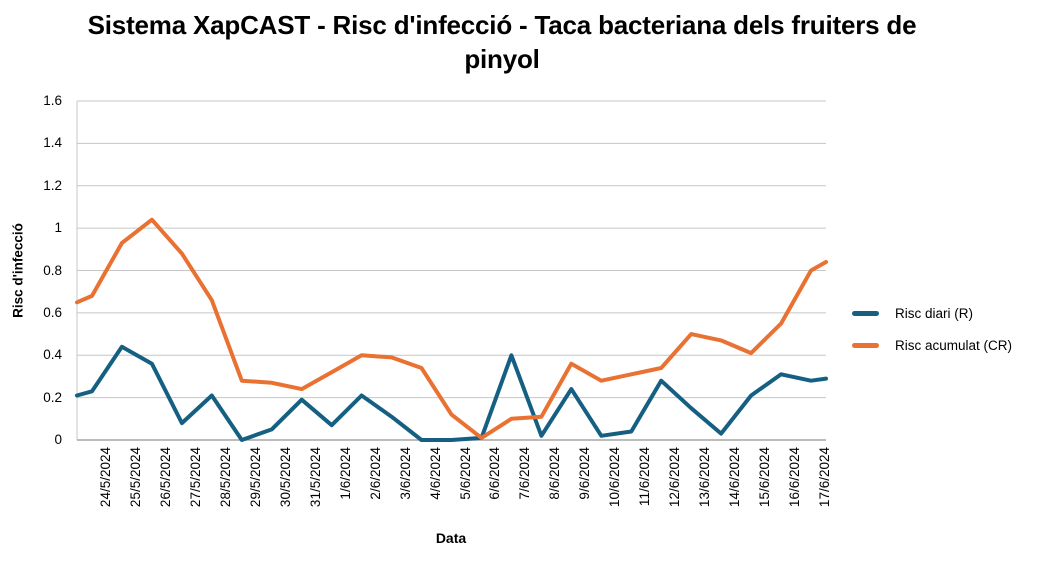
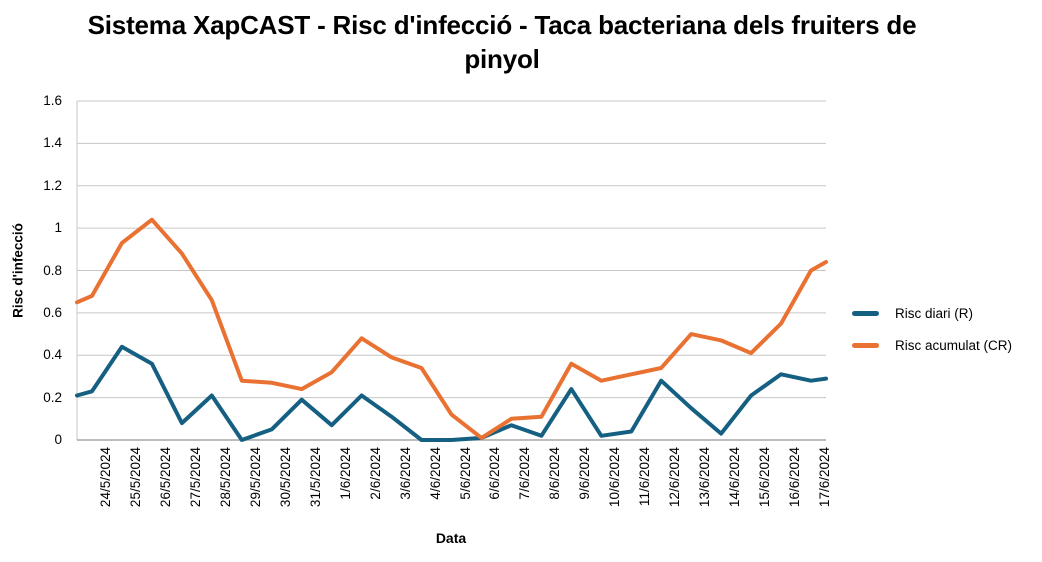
Risc acumulat (CR)/2/6/2024: 0.40 -> 0.48
Risc diari (R)/7/6/2024: 0.40 -> 0.07
